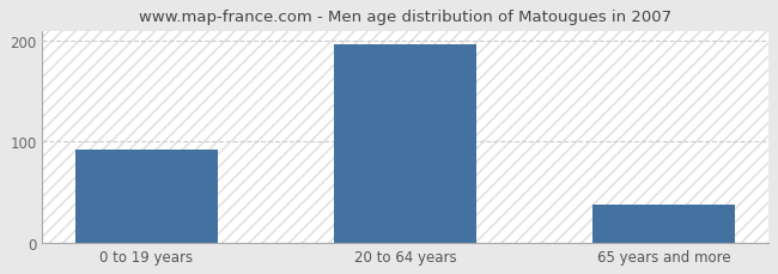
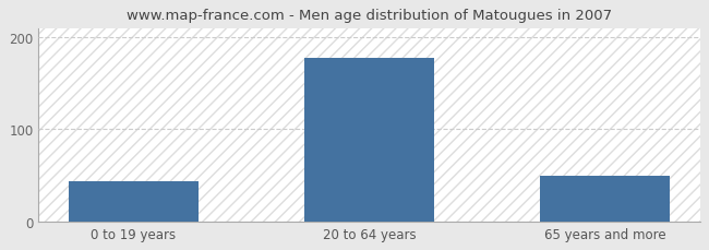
0 to 19 years: 92 -> 44
20 to 64 years: 197 -> 178
65 years and more: 38 -> 50
